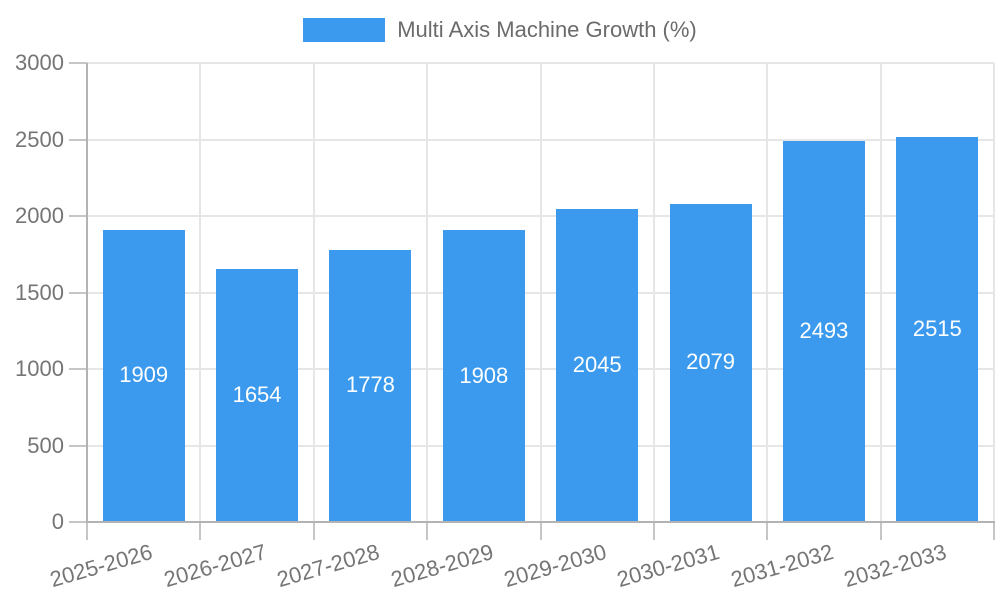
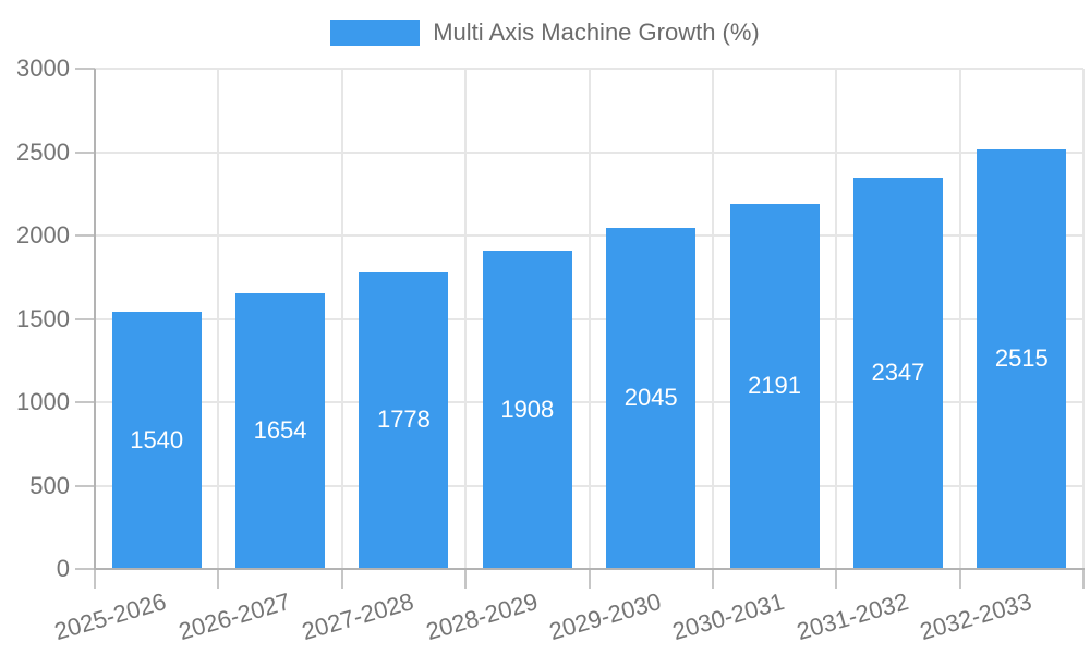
2025-2026: 1909 -> 1540
2030-2031: 2079 -> 2191
2031-2032: 2493 -> 2347
